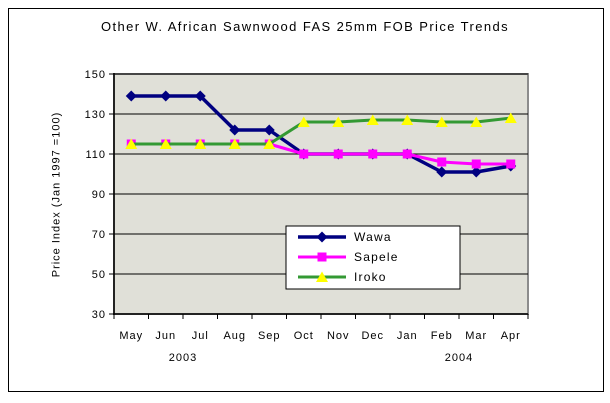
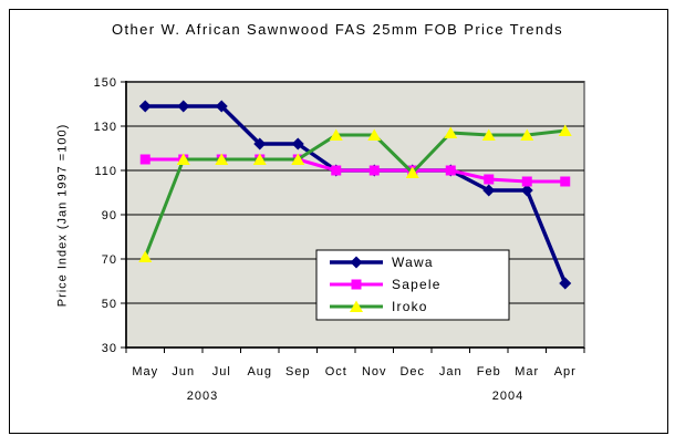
Iroko/May: 115 -> 71
Iroko/Dec: 127 -> 109
Wawa/Apr: 104 -> 59
